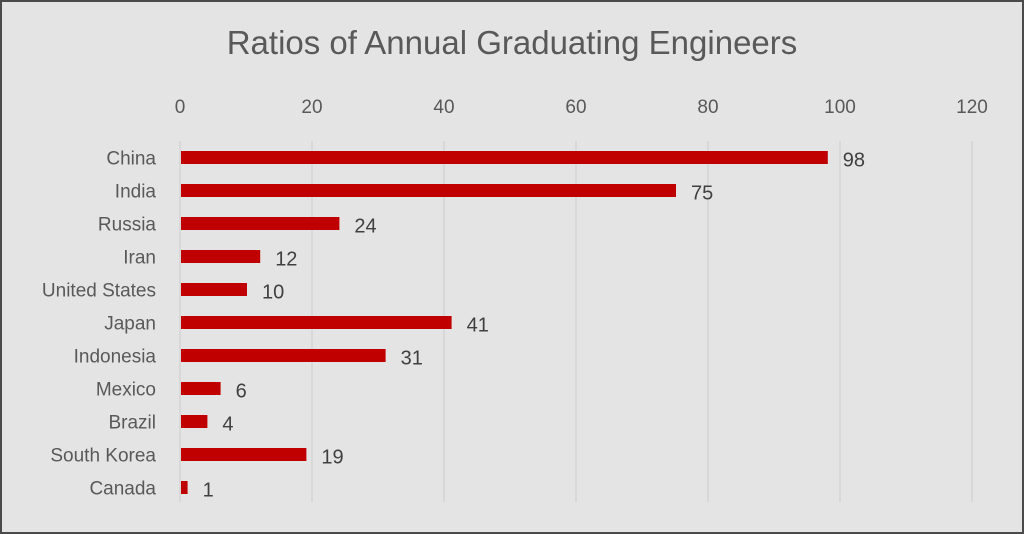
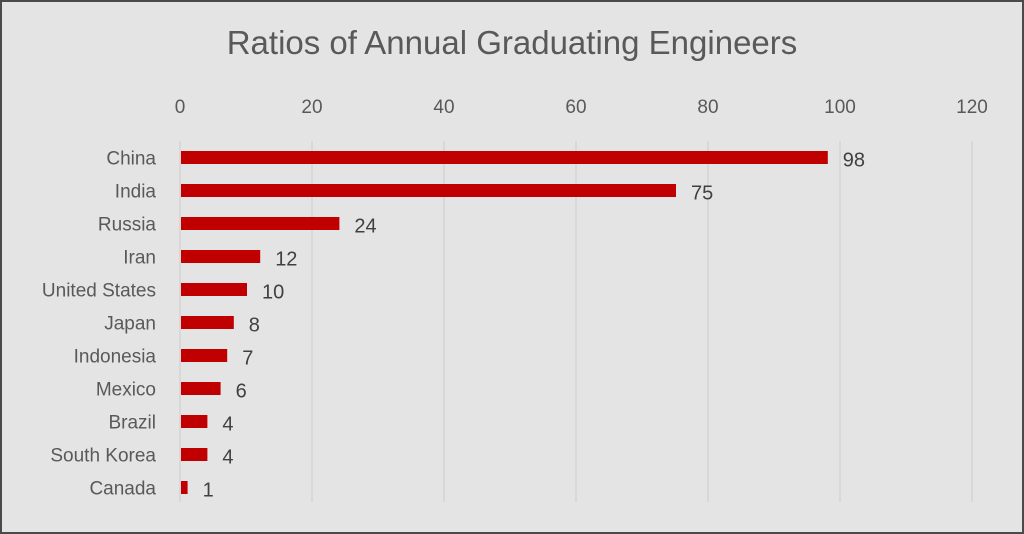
Japan: 41 -> 8
Indonesia: 31 -> 7
South Korea: 19 -> 4
